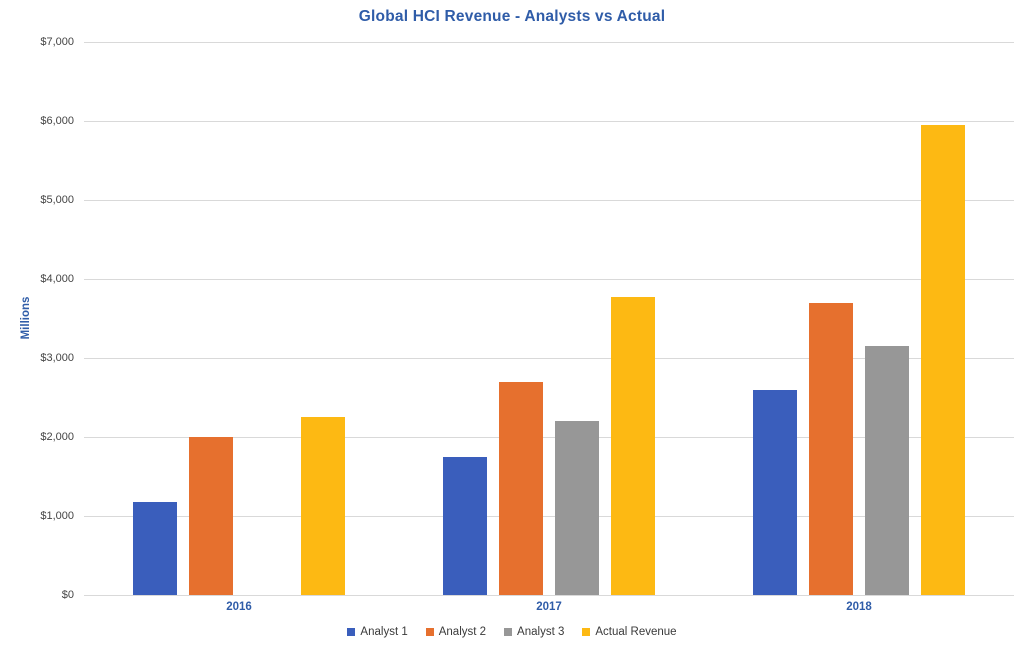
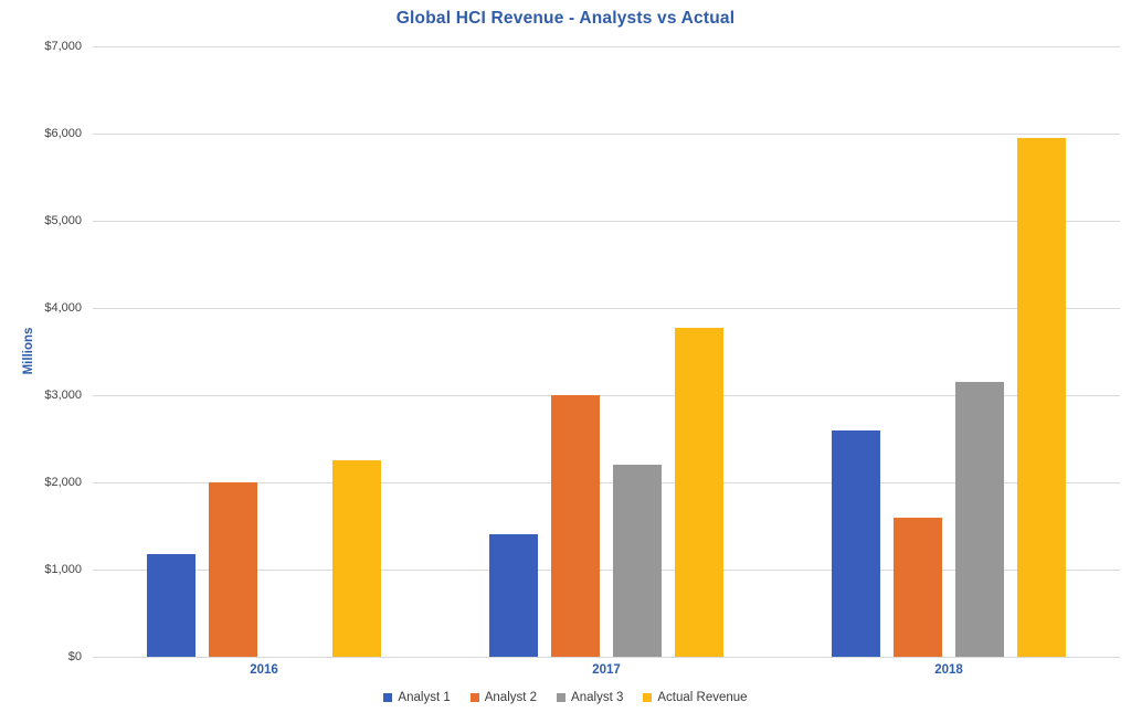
Analyst 1/2017: $1800 -> $1400
Analyst 2/2017: $2700 -> $3000
Analyst 2/2018: $3700 -> $1600
